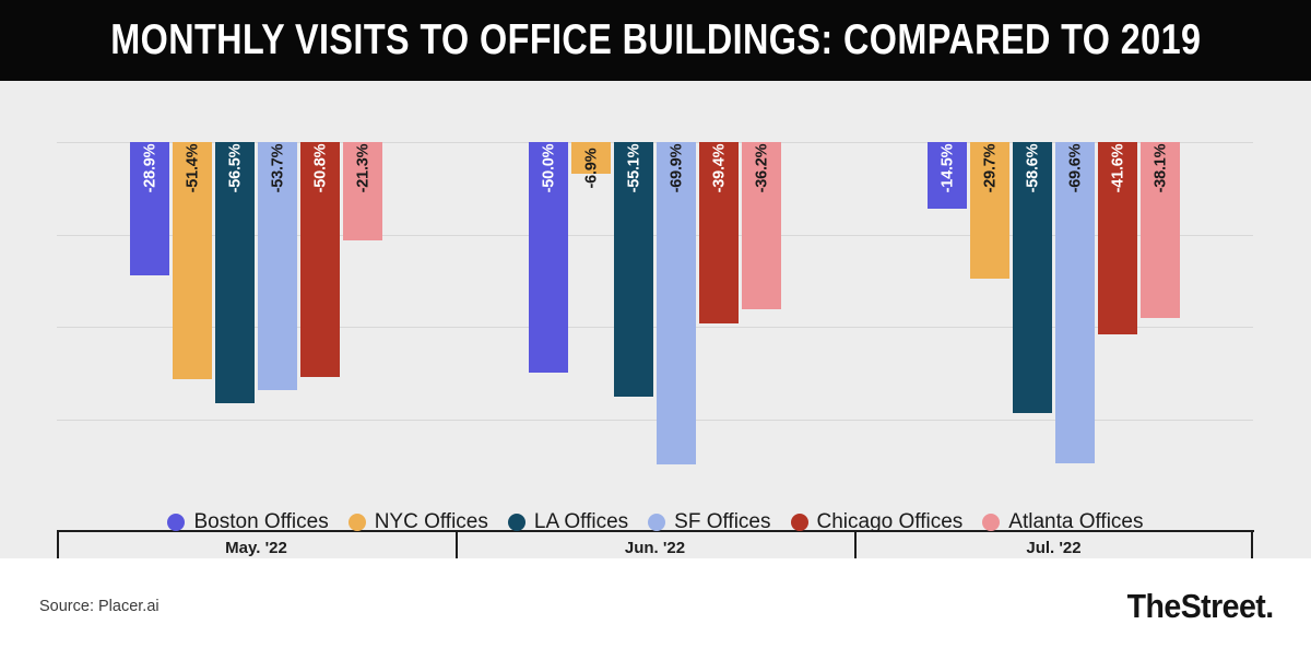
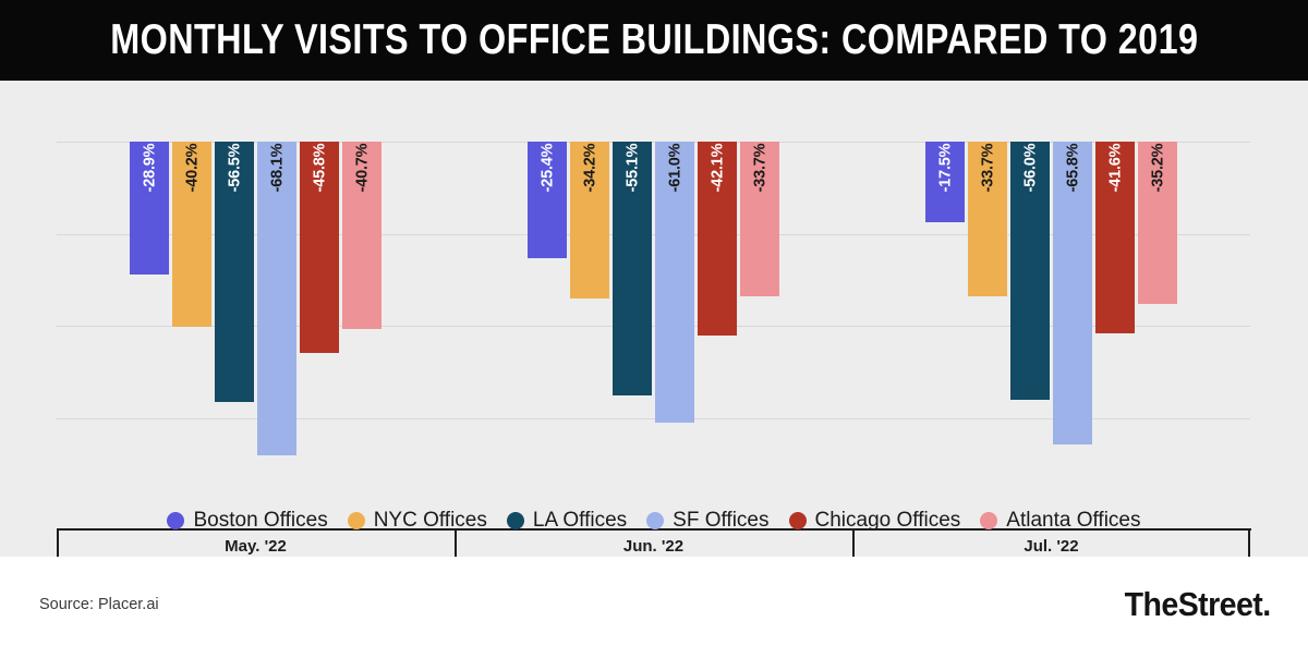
NYC Offices/May. '22: -51.4% -> -40.2%
SF Offices/May. '22: -53.7% -> -68.1%
Chicago Offices/May. '22: -50.8% -> -45.8%
Atlanta Offices/May. '22: -21.3% -> -40.7%
Boston Offices/Jun. '22: -50.0% -> -25.4%
NYC Offices/Jun. '22: -6.9% -> -34.2%
SF Offices/Jun. '22: -69.9% -> -61.0%
Chicago Offices/Jun. '22: -39.4% -> -42.1%
Atlanta Offices/Jun. '22: -36.2% -> -33.7%
Boston Offices/Jul. '22: -14.5% -> -17.5%
NYC Offices/Jul. '22: -29.7% -> -33.7%
LA Offices/Jul. '22: -58.6% -> -56.0%
SF Offices/Jul. '22: -69.6% -> -65.8%
Atlanta Offices/Jul. '22: -38.1% -> -35.2%
